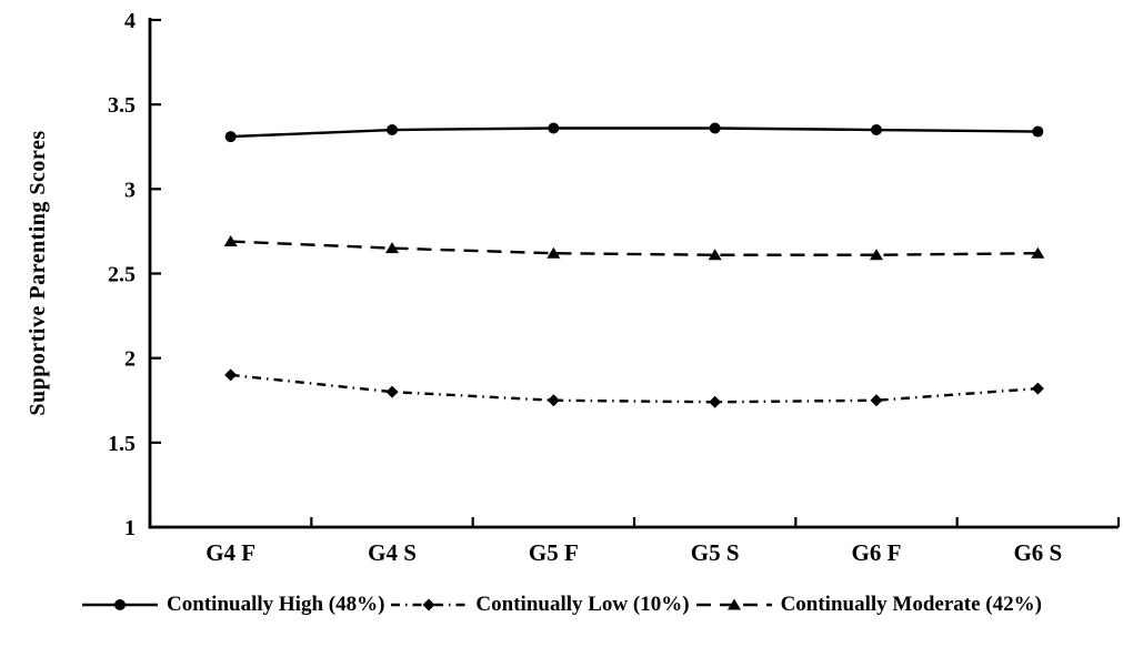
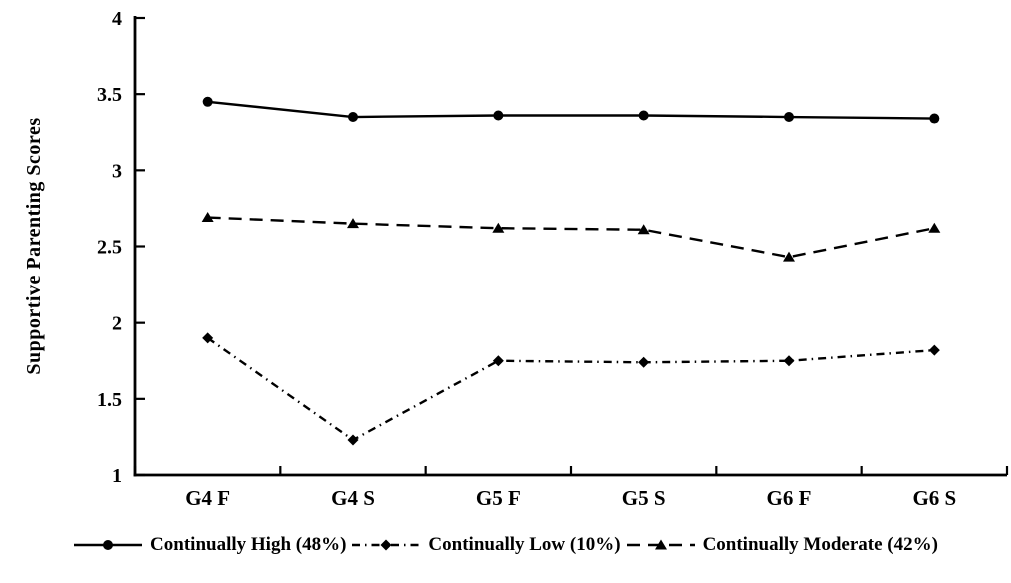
Continually High (48%)/G4 F: 3.31 -> 3.45
Continually Low (10%)/G4 S: 1.80 -> 1.23
Continually Moderate (42%)/G6 F: 2.61 -> 2.43
